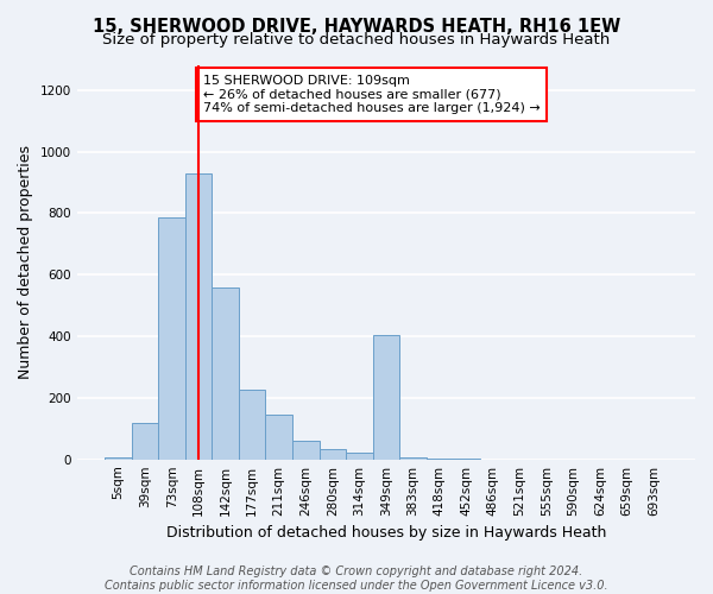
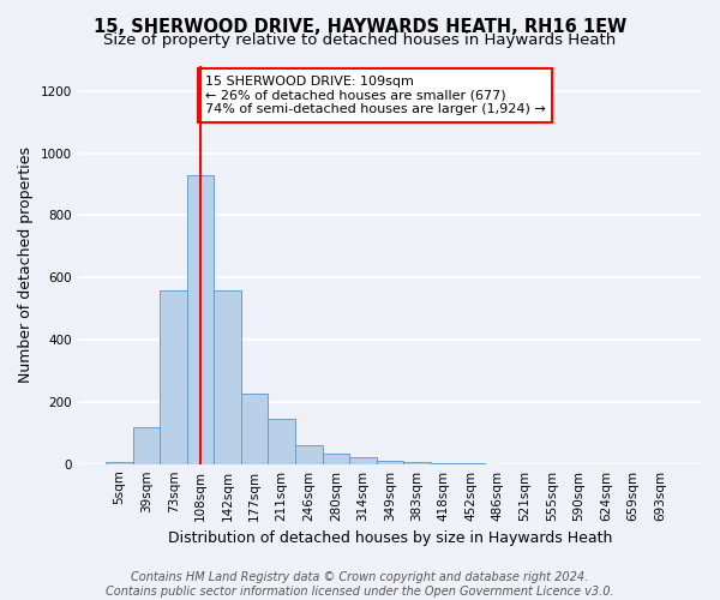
73sqm: 785 -> 560
349sqm: 405 -> 10
